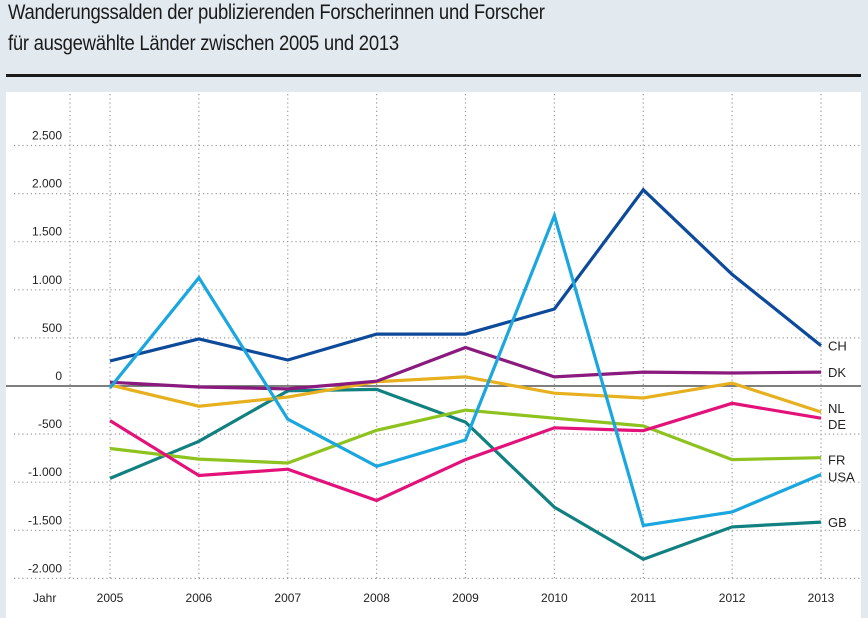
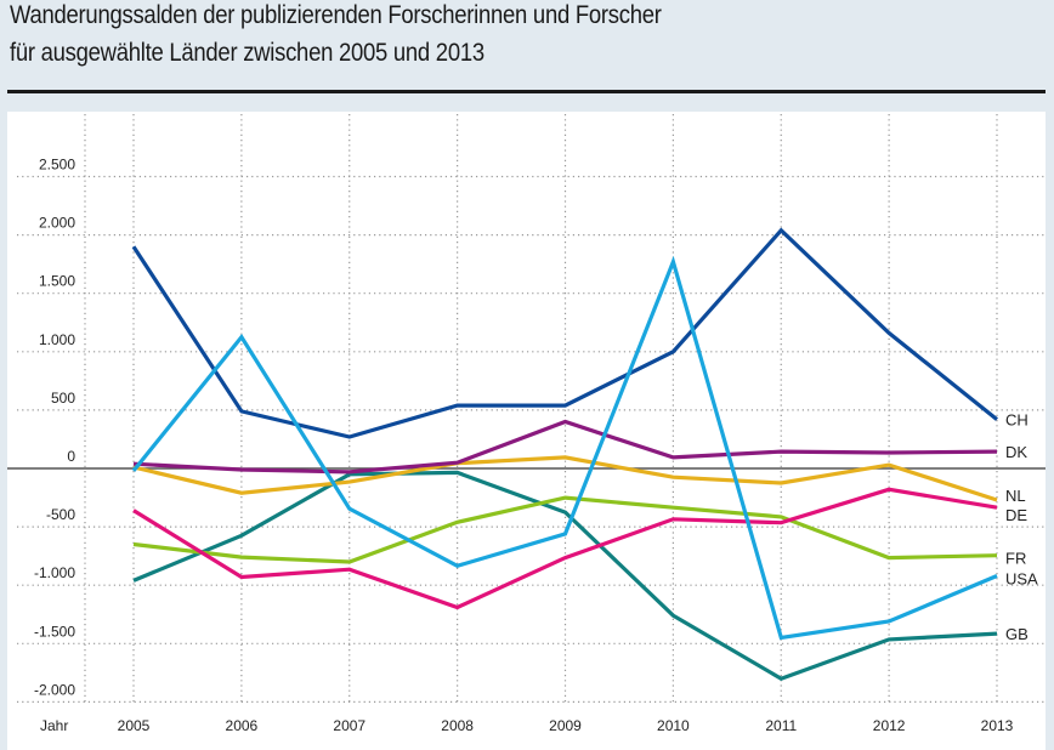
CH/2005: 300 -> 1900
CH/2010: 800 -> 1000
